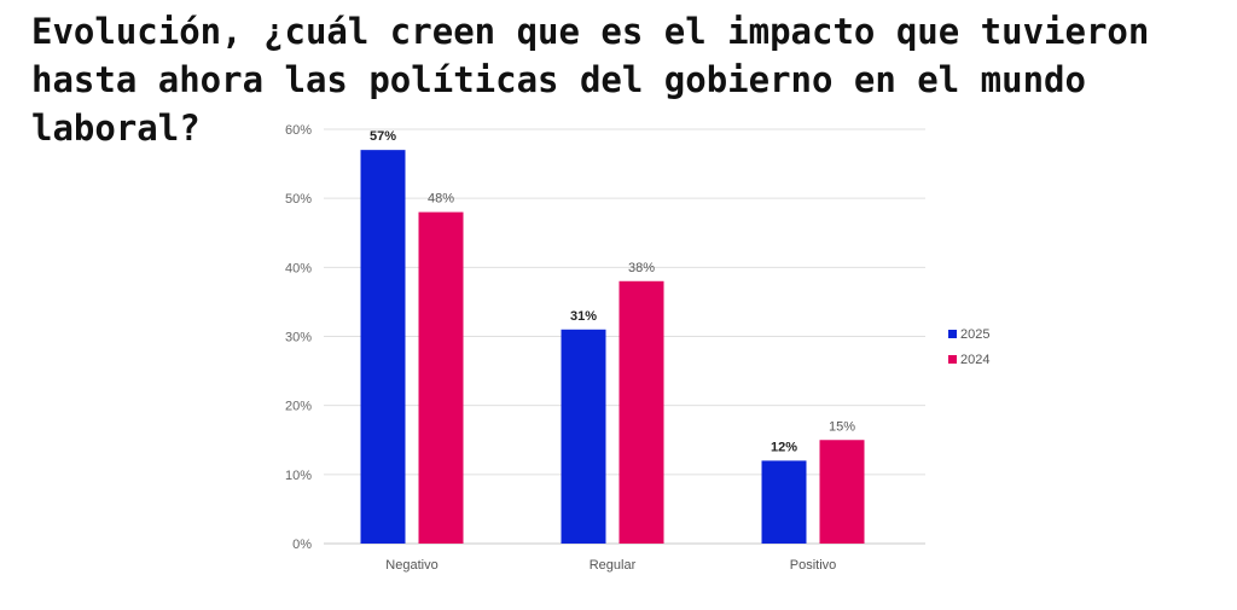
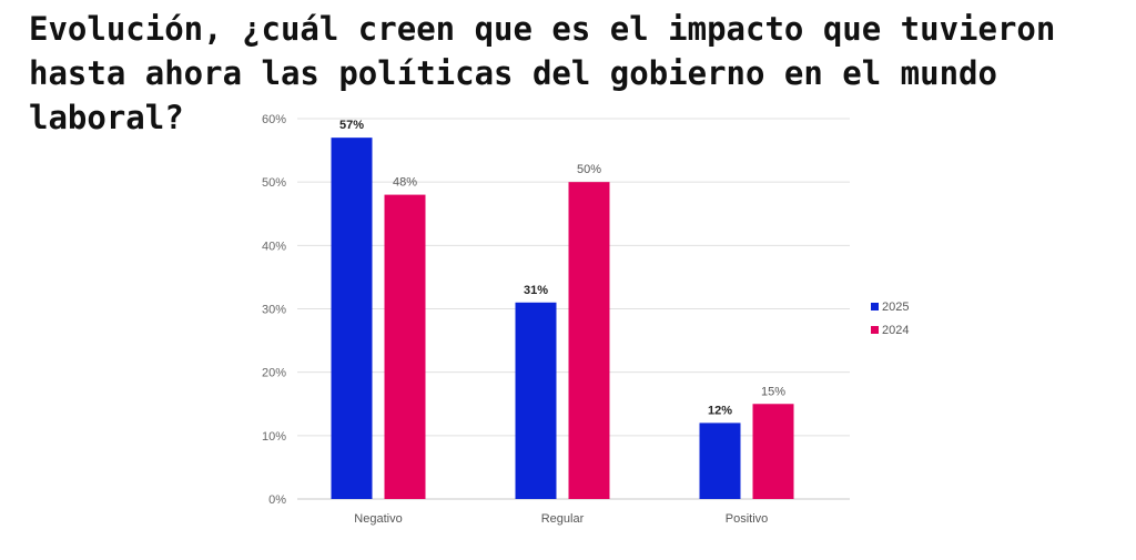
2024/Regular: 38% -> 50%
